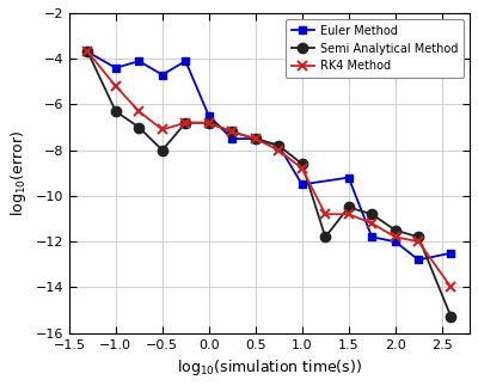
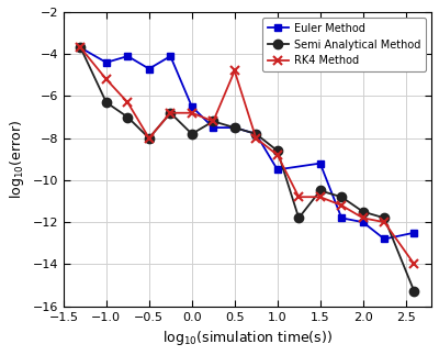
RK4 Method/−0.5: -7.1 -> -8.0
Semi Analytical Method/0.0: -6.8 -> -7.8
RK4 Method/0.5: -7.5 -> -4.8
